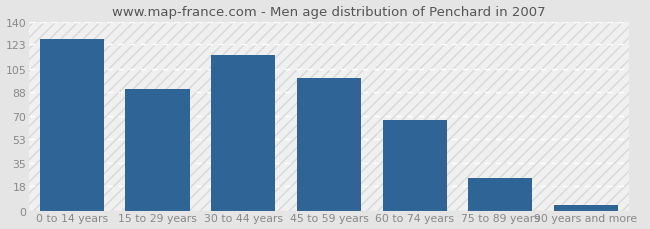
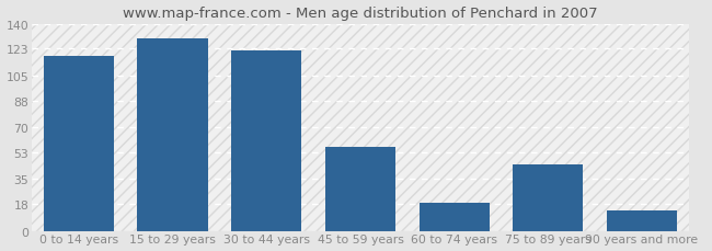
0 to 14 years: 127 -> 118
15 to 29 years: 90 -> 130
30 to 44 years: 115 -> 122
45 to 59 years: 98 -> 57
60 to 74 years: 67 -> 19
75 to 89 years: 24 -> 45
90 years and more: 4 -> 14
